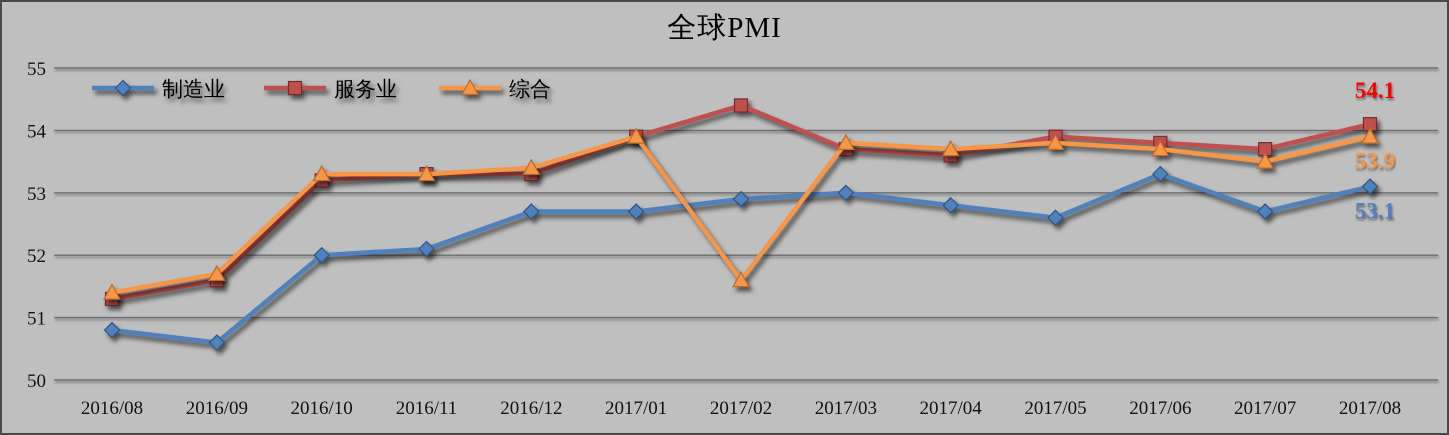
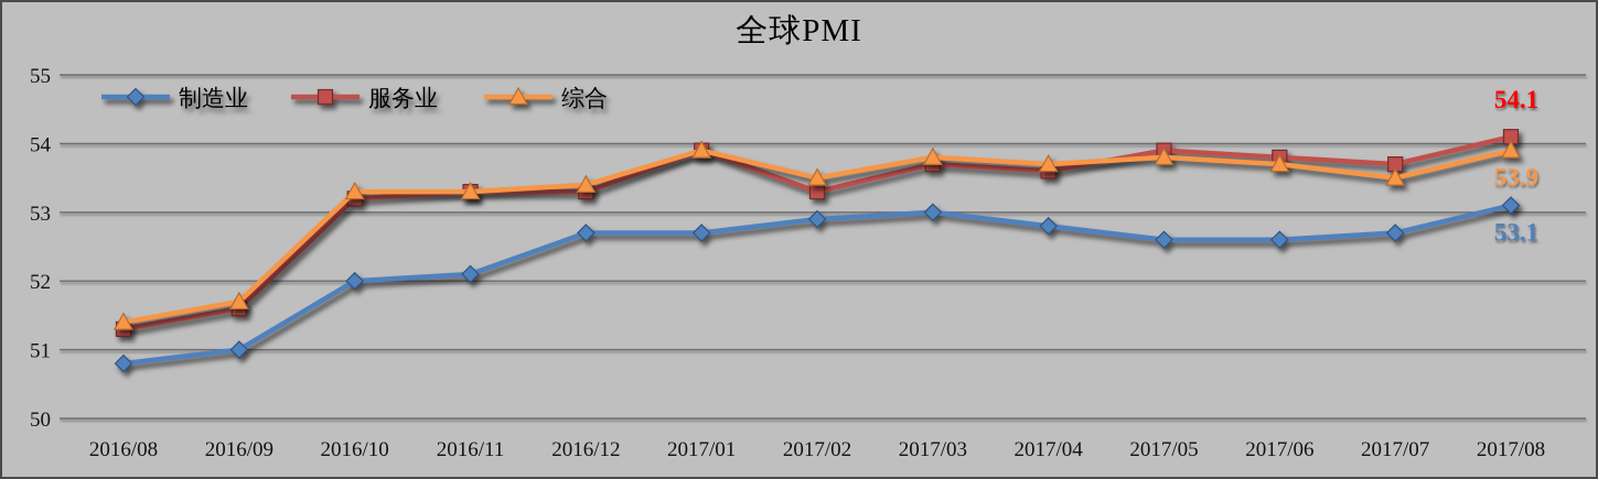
制造业/2016/09: 50.6 -> 51.0
服务业/2017/02: 54.4 -> 53.3
综合/2017/02: 51.6 -> 53.5
制造业/2017/06: 53.3 -> 52.6
